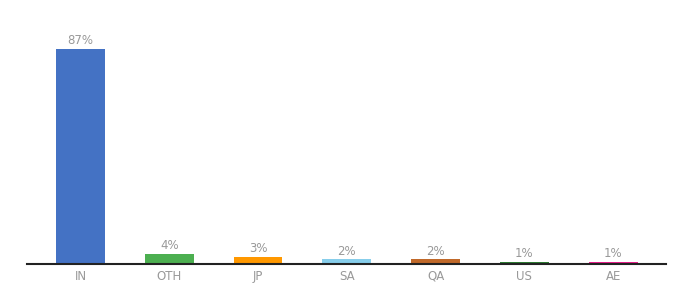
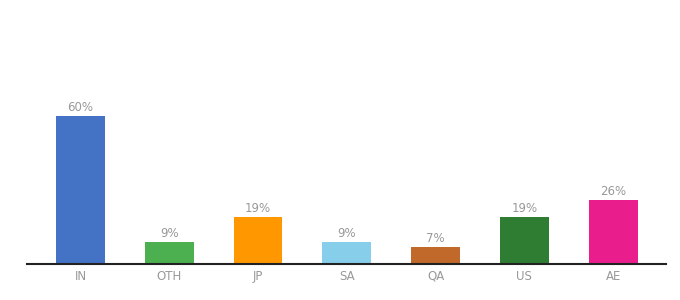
IN: 87% -> 60%
OTH: 4% -> 9%
JP: 3% -> 19%
SA: 2% -> 9%
QA: 2% -> 7%
US: 1% -> 19%
AE: 1% -> 26%
